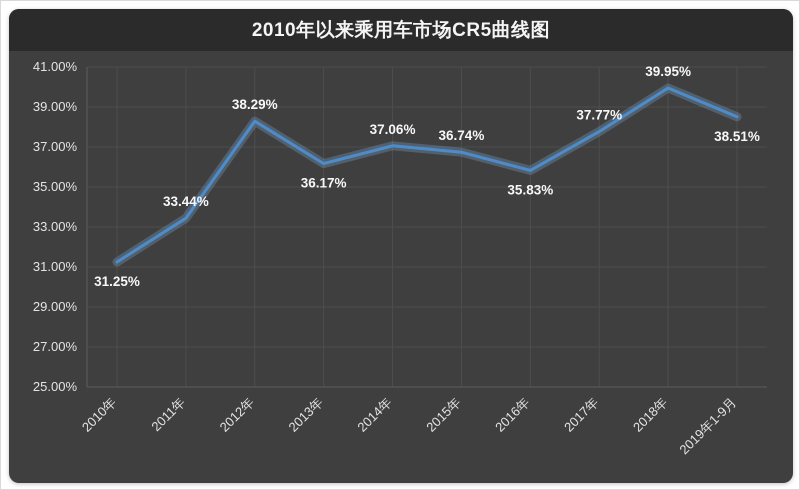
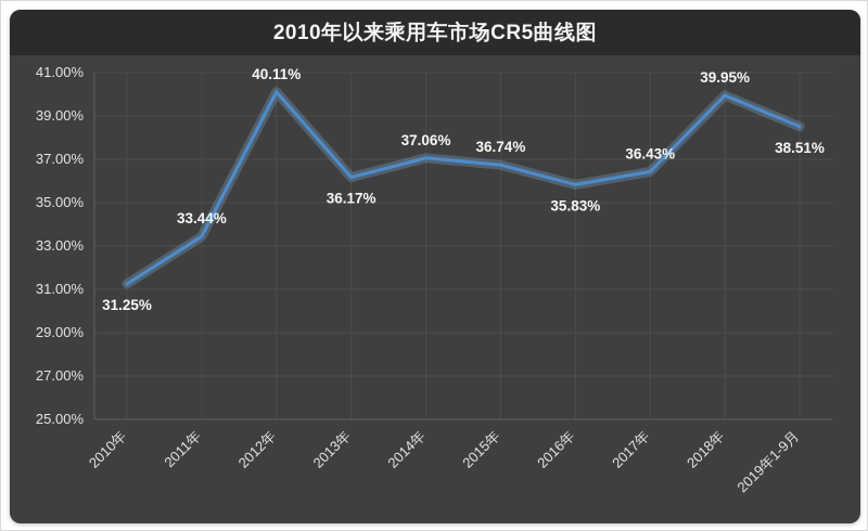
2012年: 38.29% -> 40.11%
2017年: 37.77% -> 36.43%
